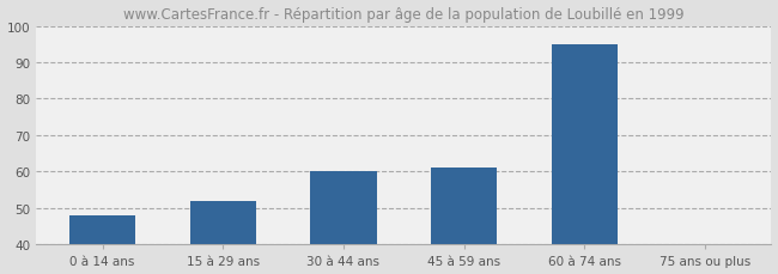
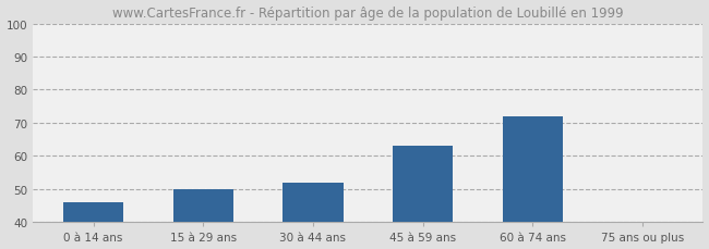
0 à 14 ans: 48 -> 46
15 à 29 ans: 52 -> 50
30 à 44 ans: 60 -> 52
45 à 59 ans: 61 -> 63
60 à 74 ans: 95 -> 72
